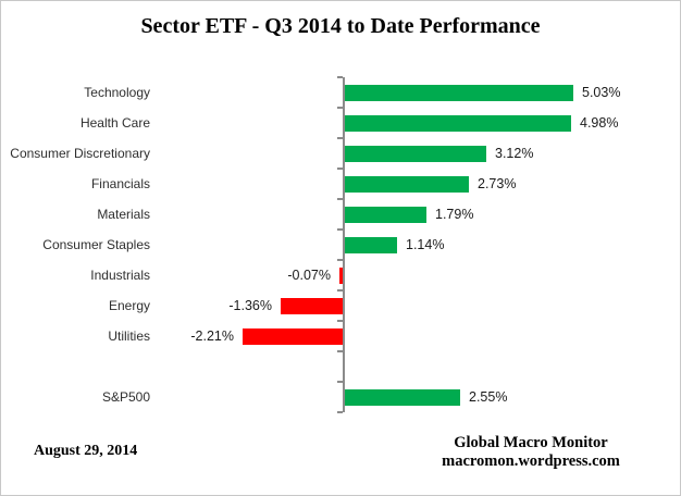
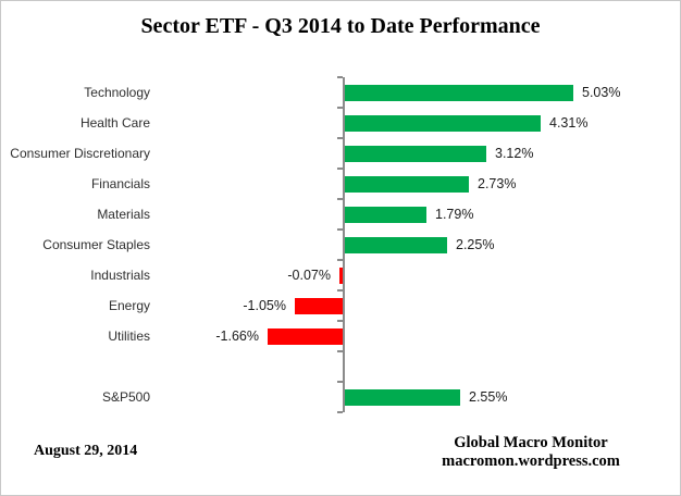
Health Care: 4.98% -> 4.31%
Consumer Staples: 1.14% -> 2.25%
Energy: -1.36% -> -1.05%
Utilities: -2.21% -> -1.66%
